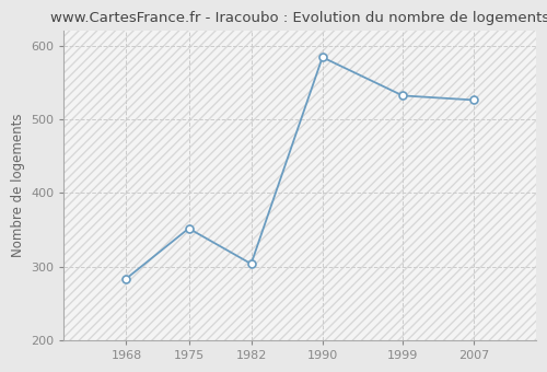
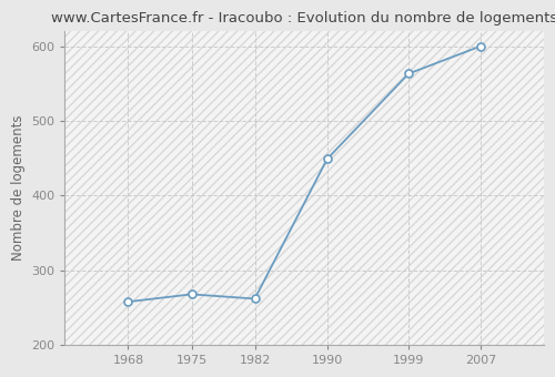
1968: 284 -> 258
1975: 352 -> 268
1982: 304 -> 262
1990: 584 -> 449
1999: 532 -> 563
2007: 526 -> 600
